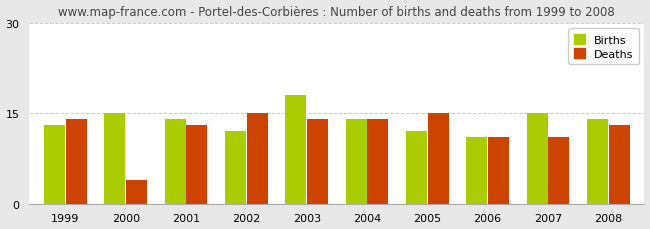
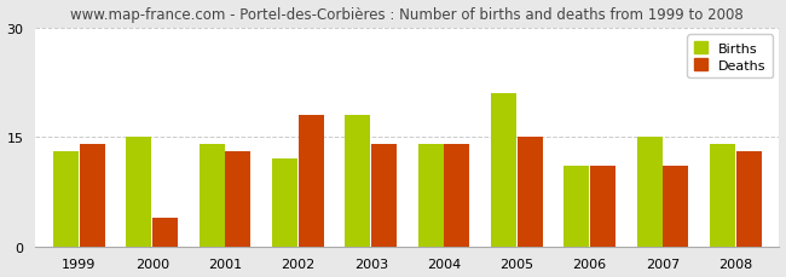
Deaths/2002: 15 -> 18
Births/2005: 12 -> 21
